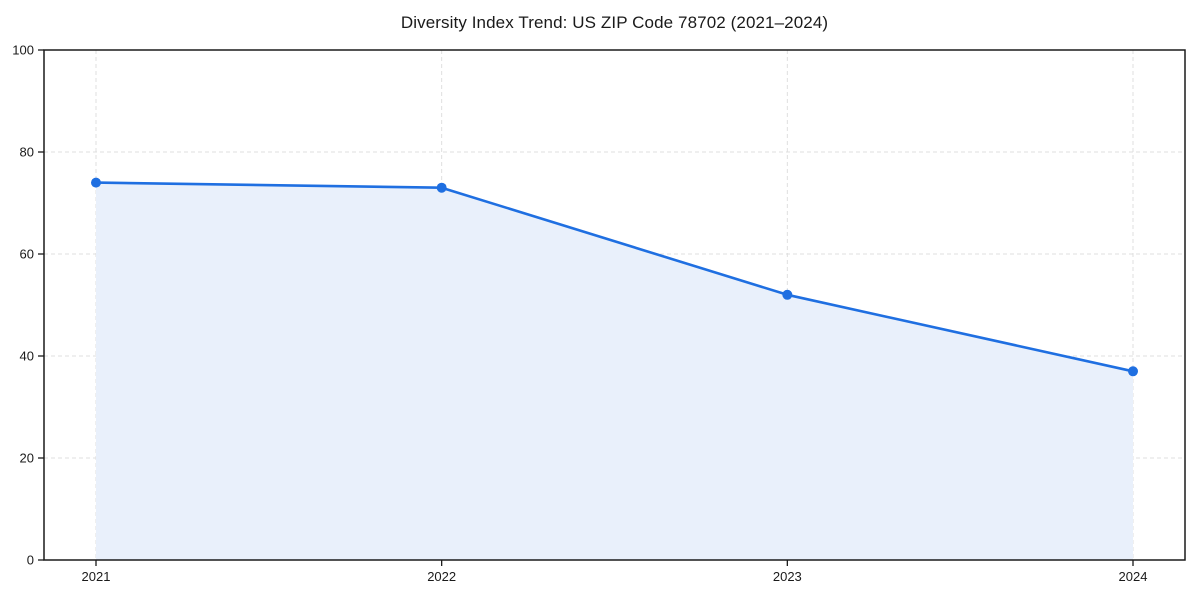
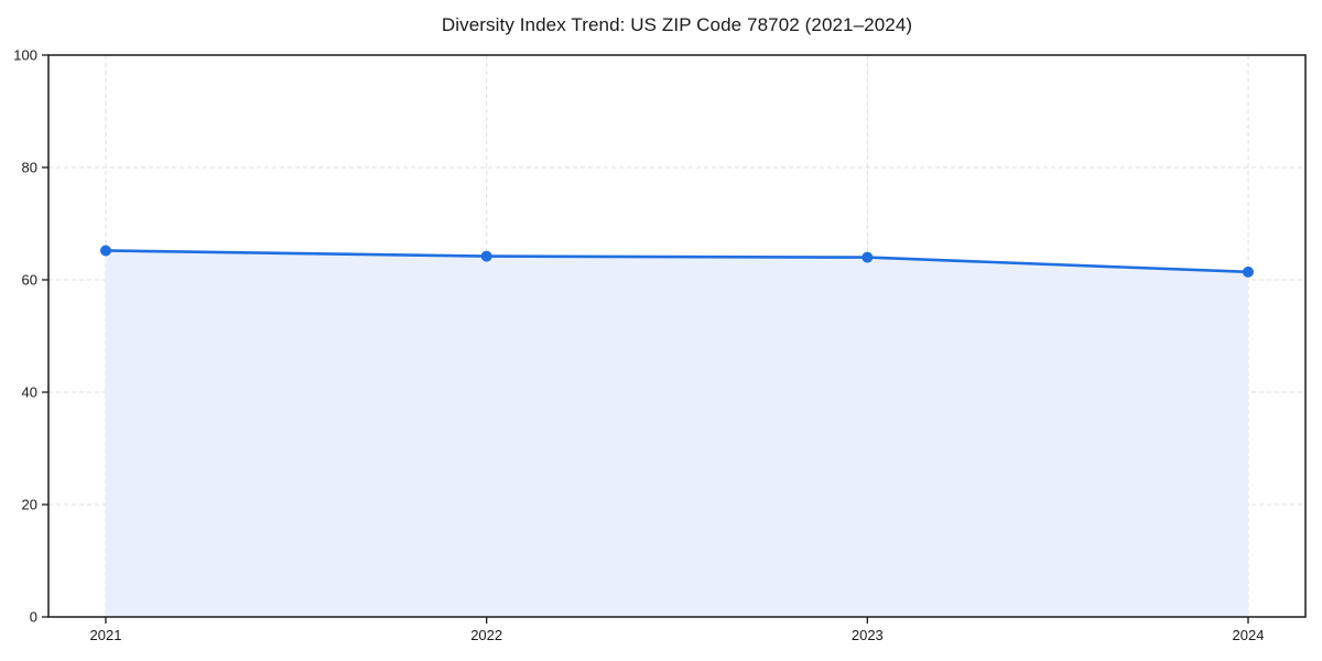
2021: 74 -> 65
2022: 73 -> 64
2023: 52 -> 64
2024: 37 -> 61
